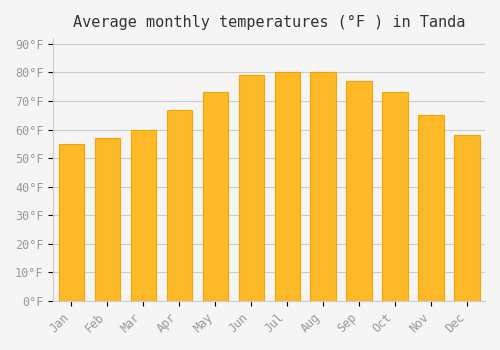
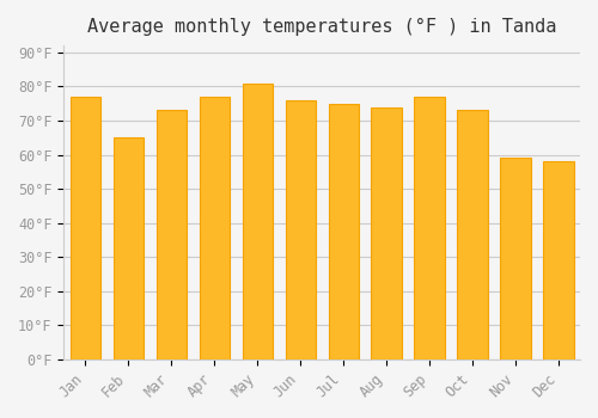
Jan: 55°F -> 77°F
Feb: 57°F -> 65°F
Mar: 60°F -> 73°F
Apr: 67°F -> 77°F
May: 73°F -> 81°F
Jun: 79°F -> 76°F
Jul: 80°F -> 75°F
Aug: 80°F -> 74°F
Nov: 65°F -> 59°F
